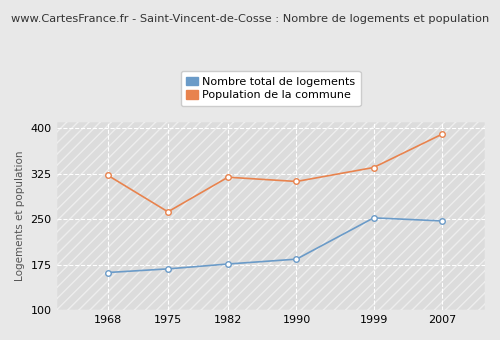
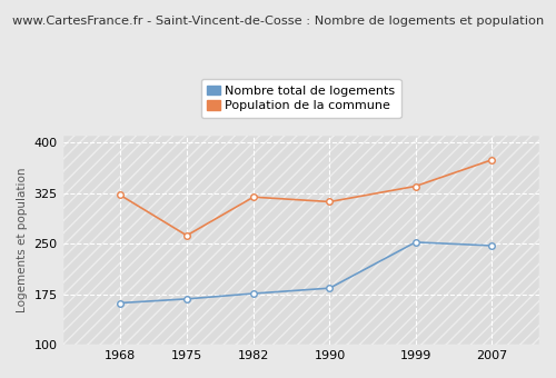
Population de la commune/2007: 390 -> 374
